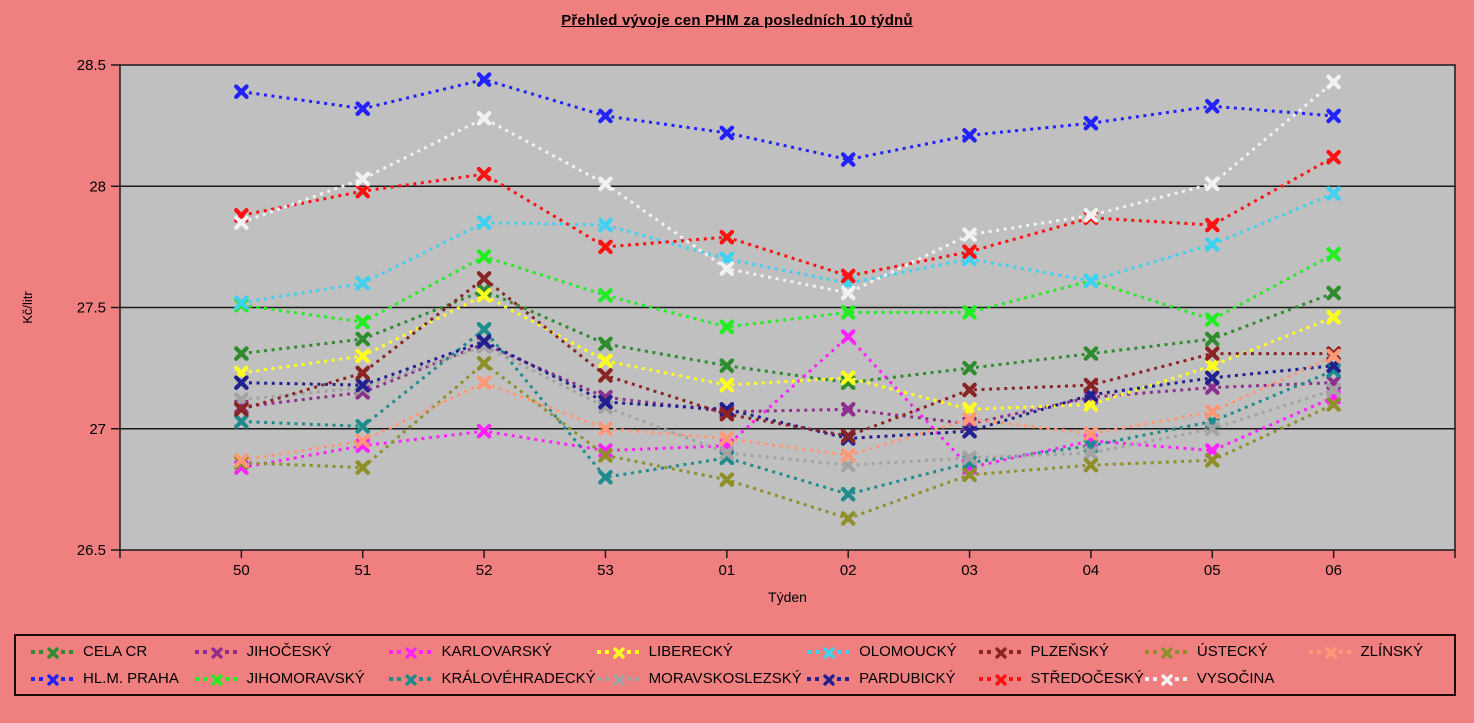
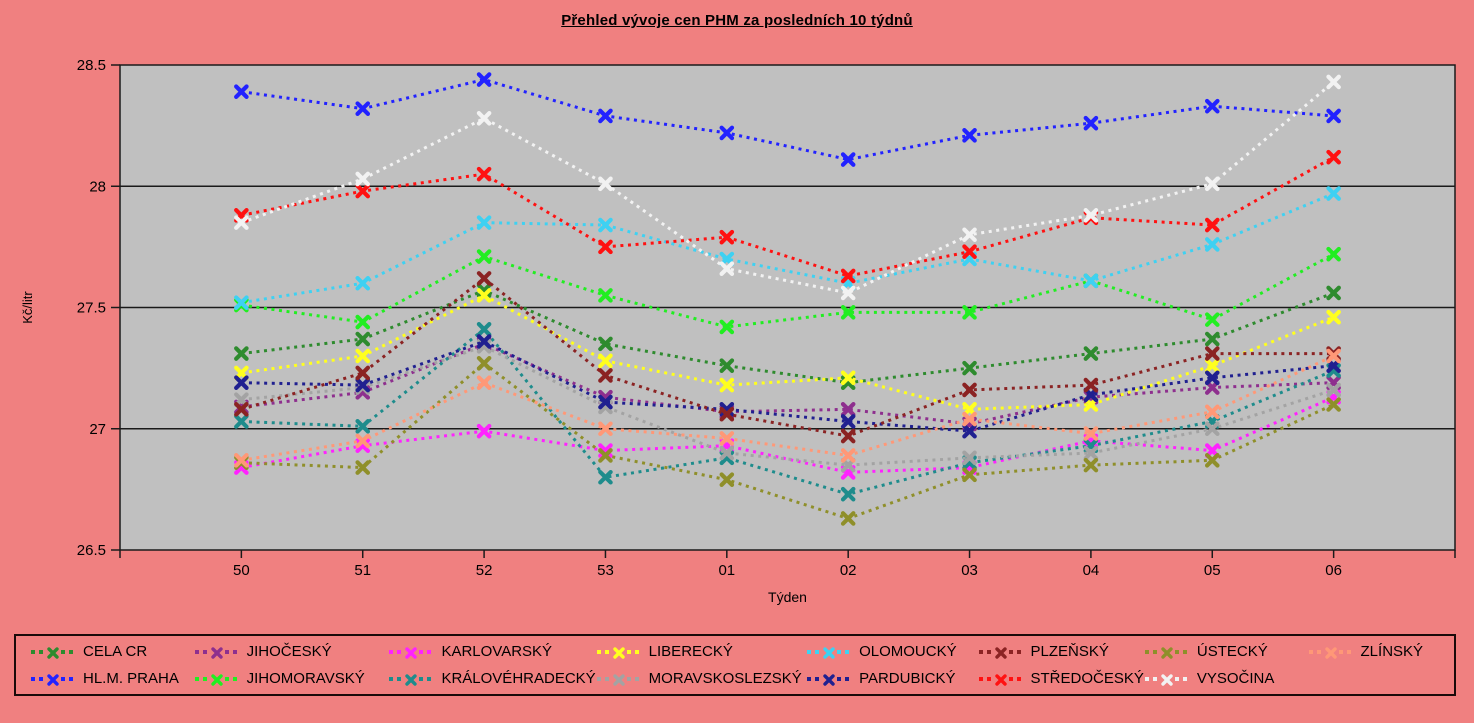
KARLOVARSKÝ/02: 27.38 -> 26.82
PARDUBICKÝ/02: 26.96 -> 27.03
